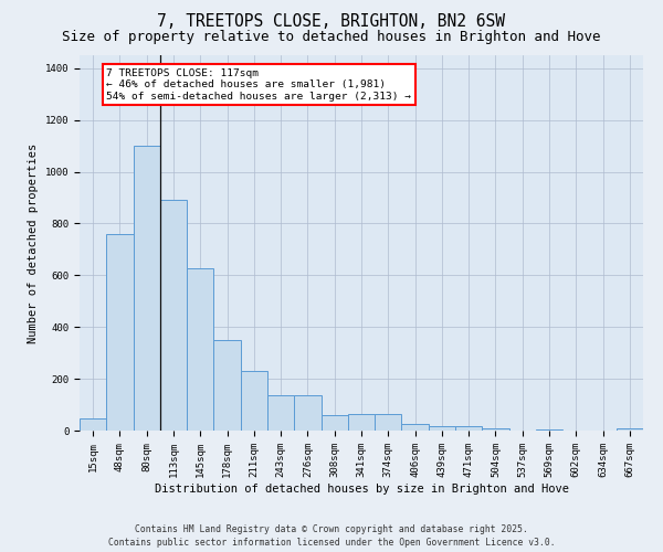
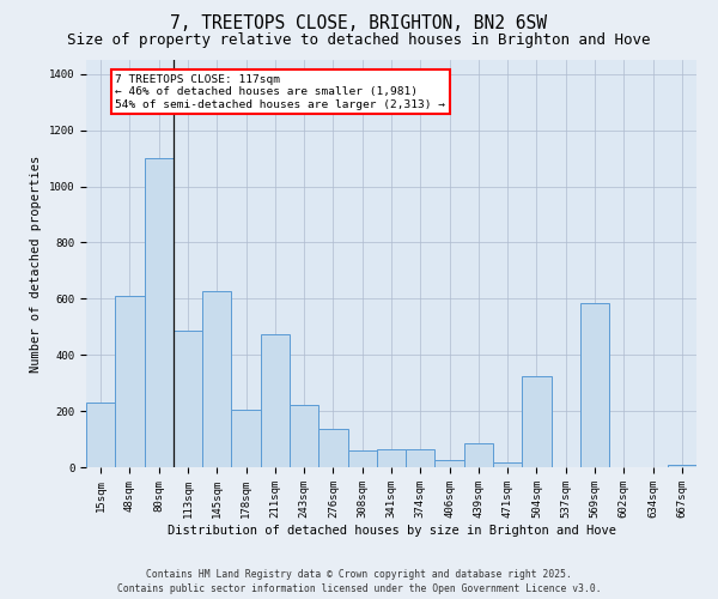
15sqm: 45 -> 230
48sqm: 760 -> 610
113sqm: 890 -> 485
178sqm: 350 -> 205
211sqm: 230 -> 475
243sqm: 135 -> 220
439sqm: 15 -> 85
504sqm: 10 -> 325
569sqm: 5 -> 585
